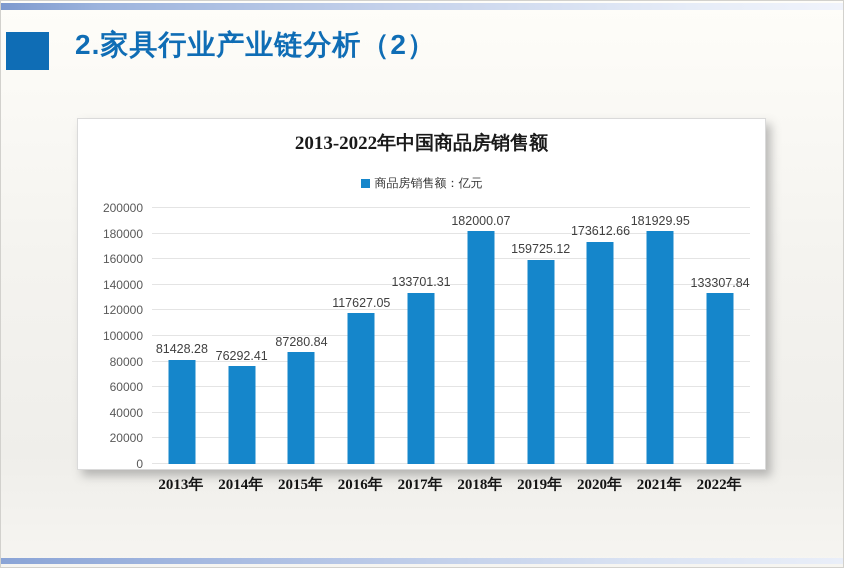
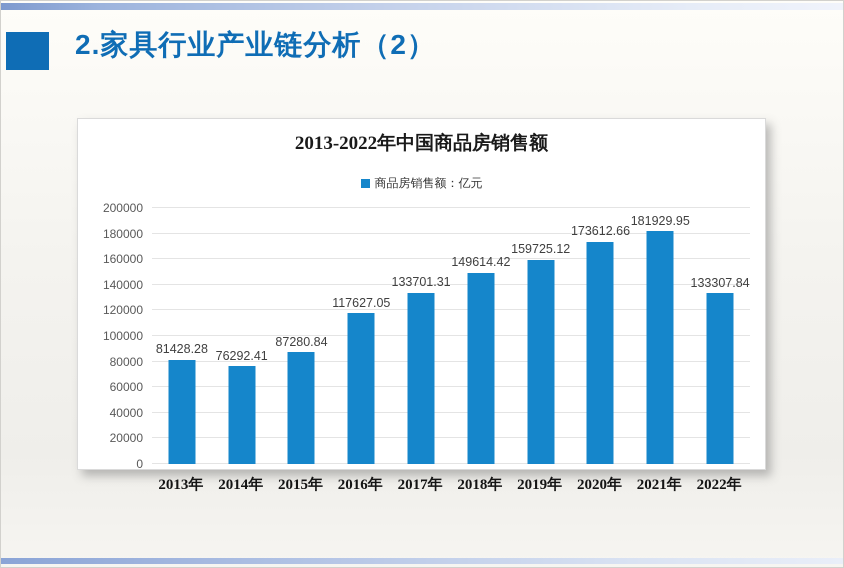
2018年: 182000.07 -> 149614.42
